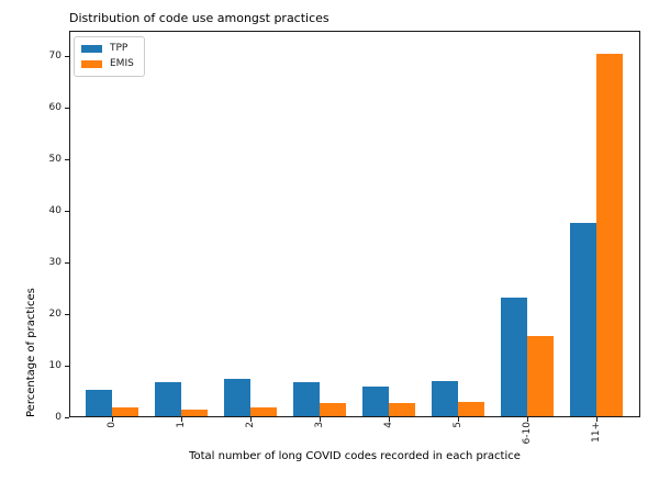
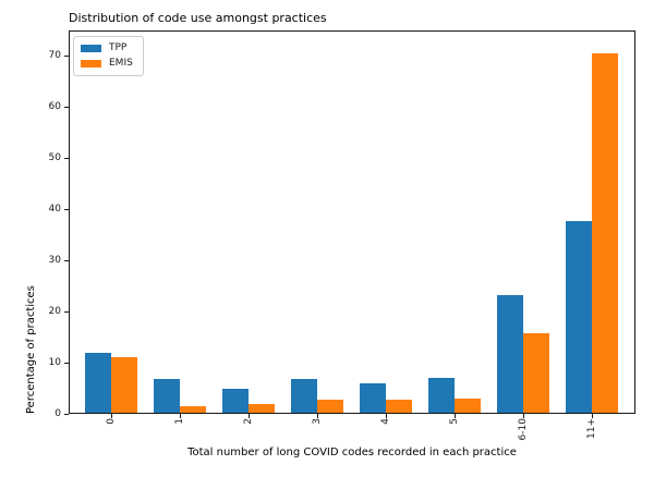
TPP/0: 5 -> 12
EMIS/0: 2 -> 11
TPP/2: 7 -> 5
